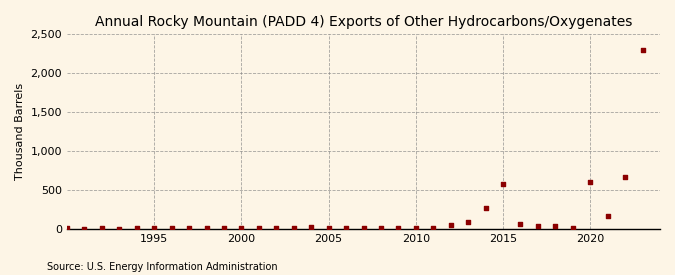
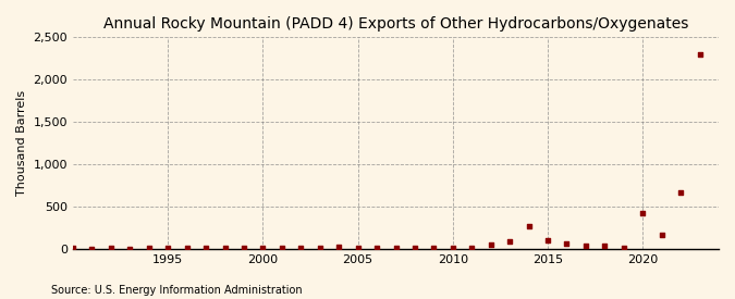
2015: 580 -> 100
2020: 600 -> 420
